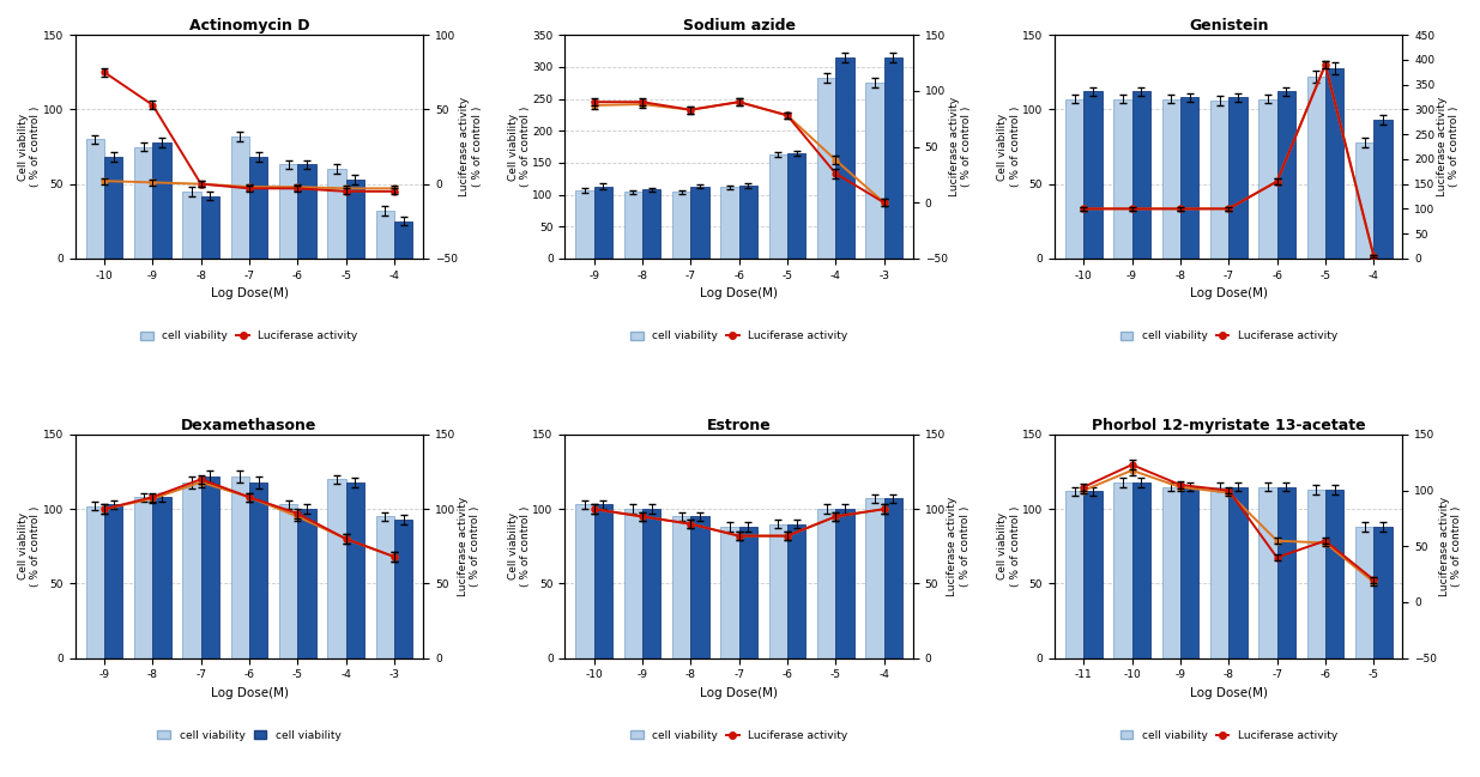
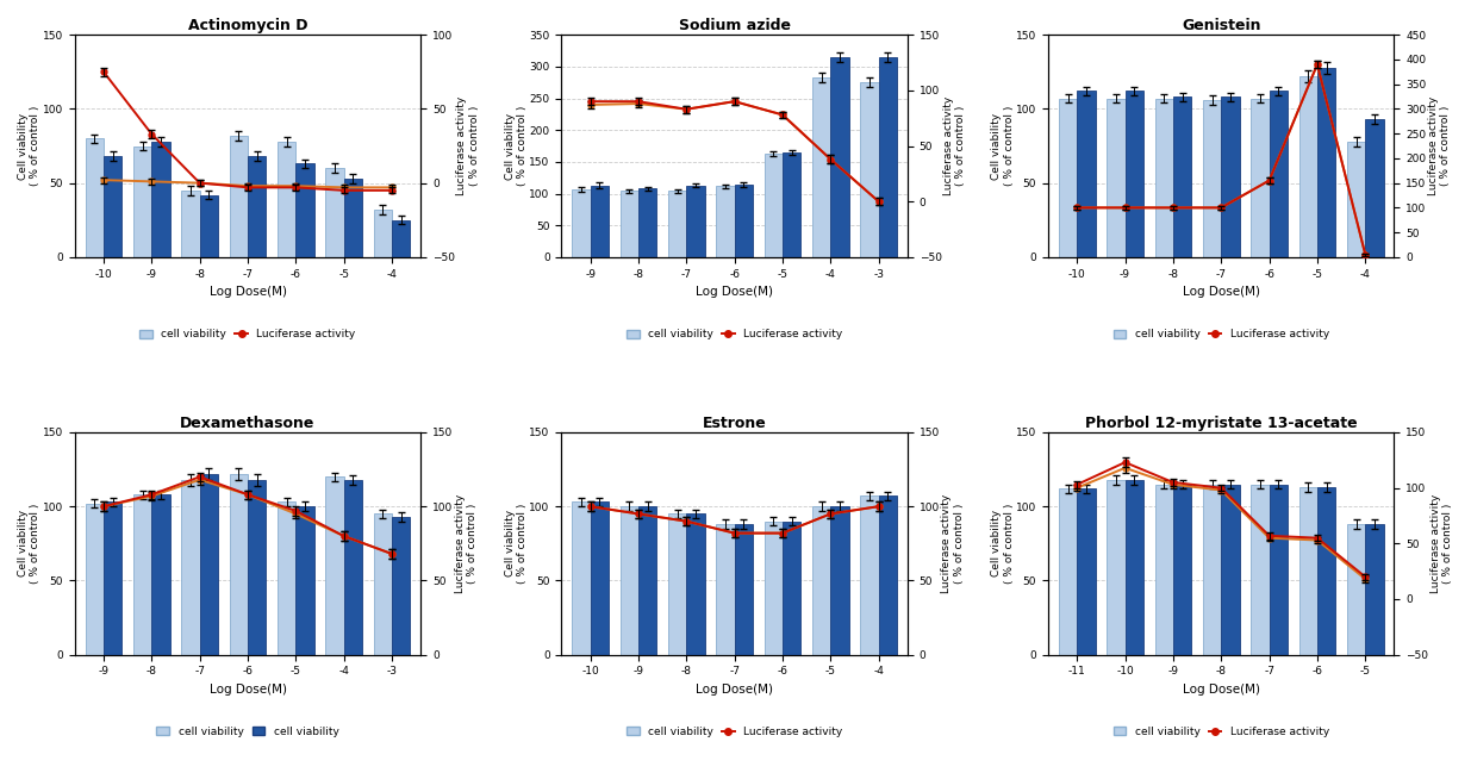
Actinomycin D/Luciferase activity/-9: 53 -> 33
Actinomycin D/cell viability/-6: 63 -> 78
Sodium azide/Luciferase activity/-4: 26 -> 38
Phorbol 12-myristate 13-acetate/Luciferase activity/-7: 40 -> 57
